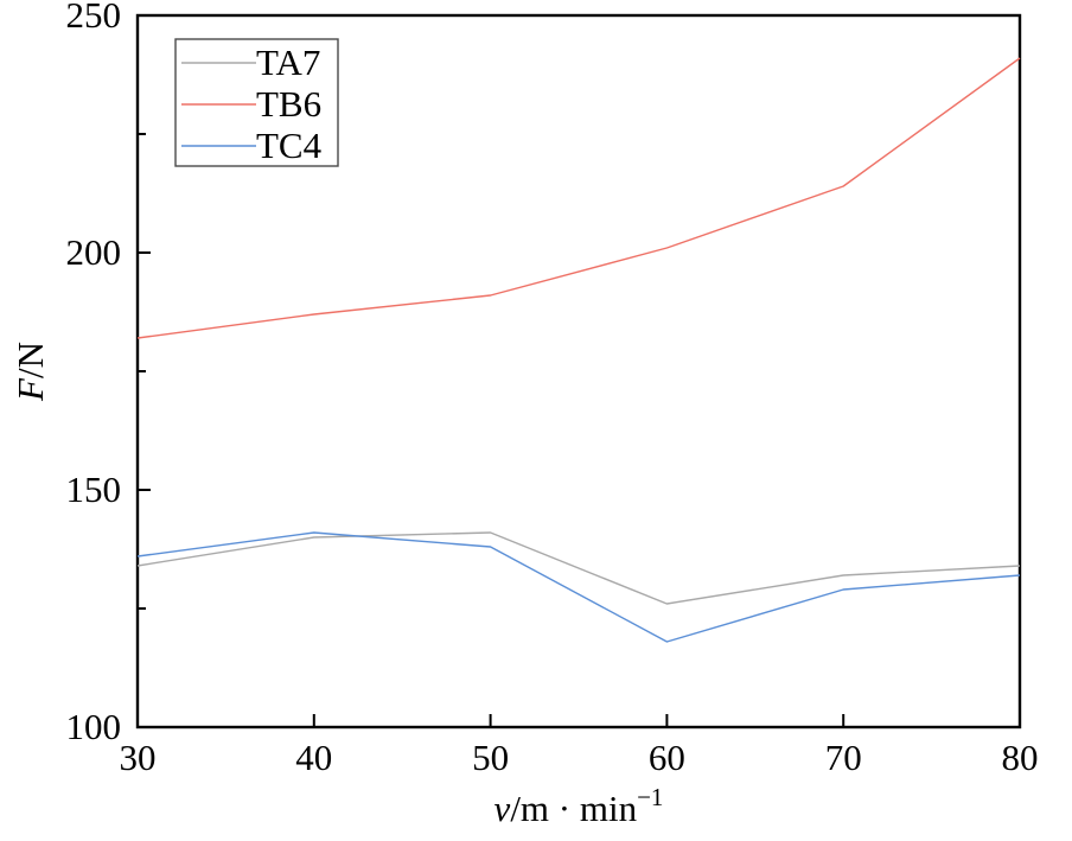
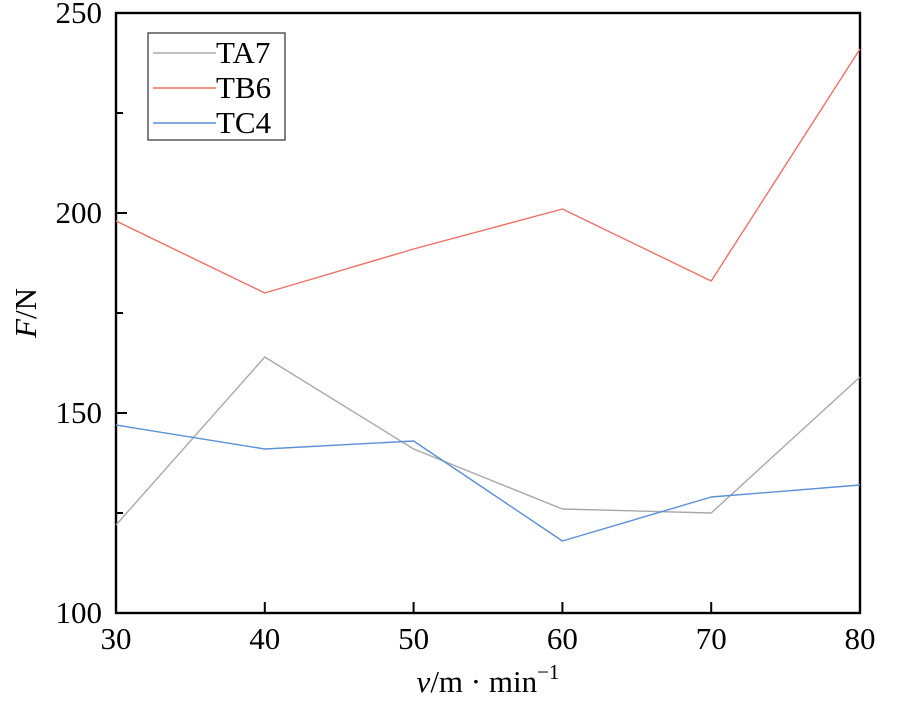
TA7/30: 134 -> 122
TB6/30: 182 -> 198
TC4/30: 136 -> 147
TA7/40: 140 -> 164
TB6/40: 187 -> 180
TC4/50: 138 -> 143
TA7/70: 132 -> 125
TB6/70: 214 -> 183
TA7/80: 134 -> 159
